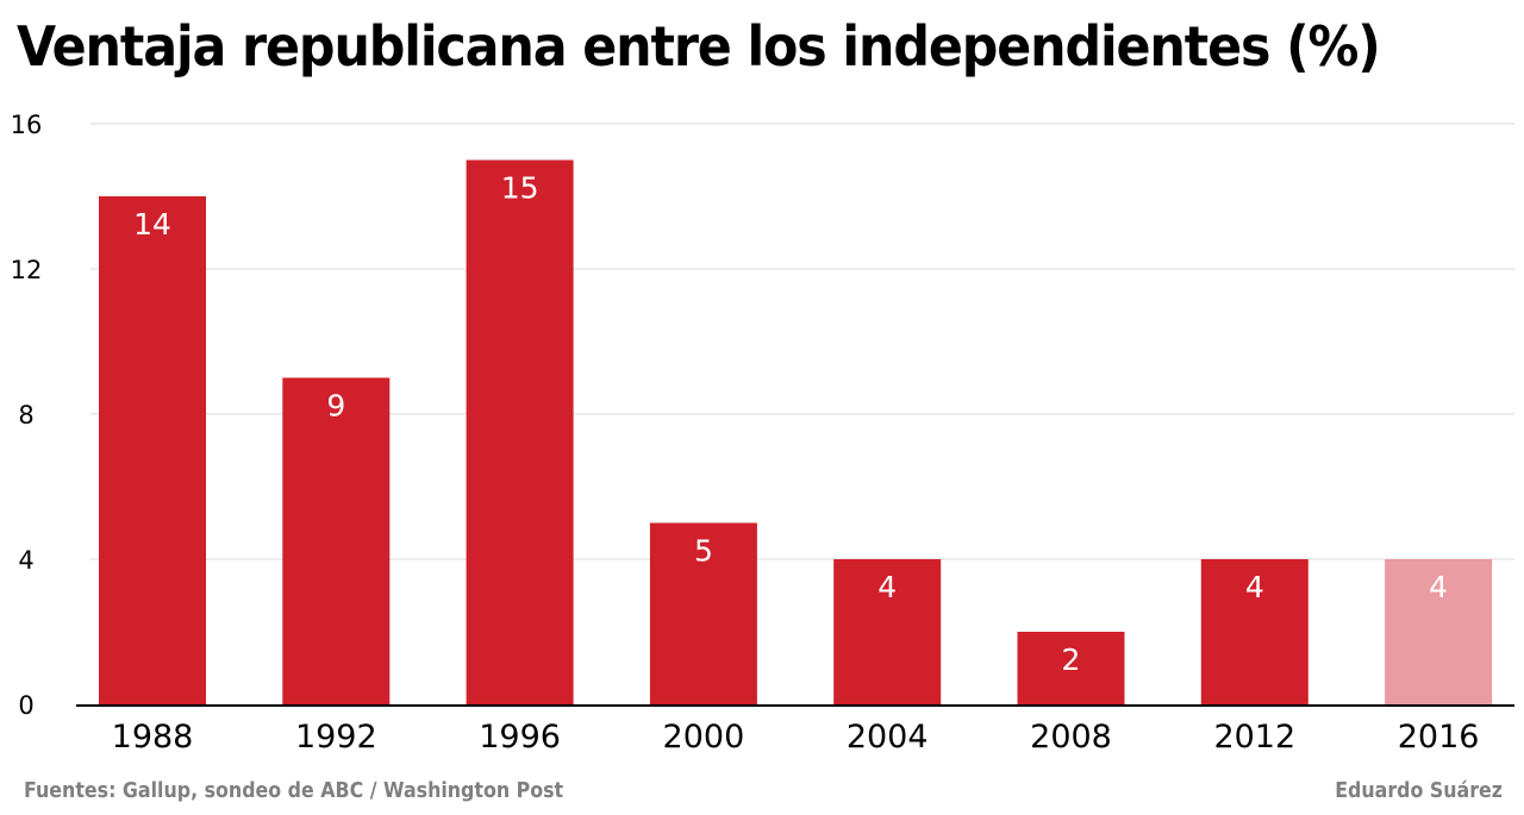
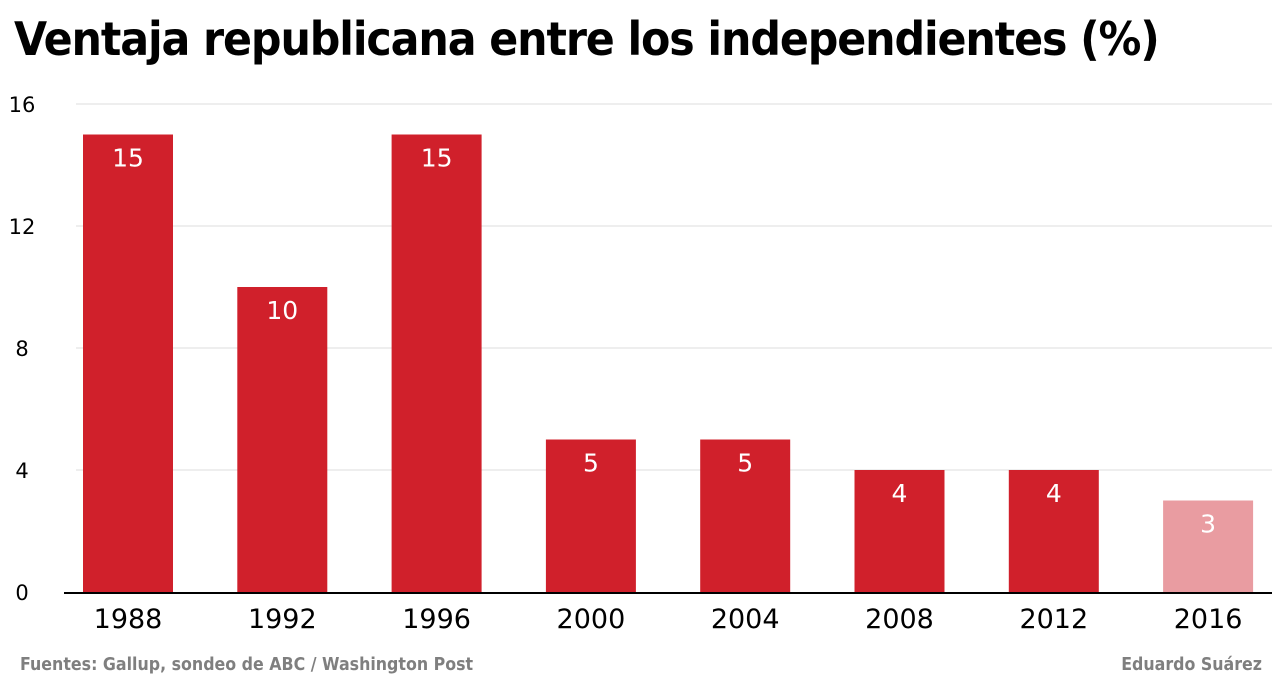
1988: 14 -> 15
1992: 9 -> 10
2004: 4 -> 5
2008: 2 -> 4
2016: 4 -> 3
